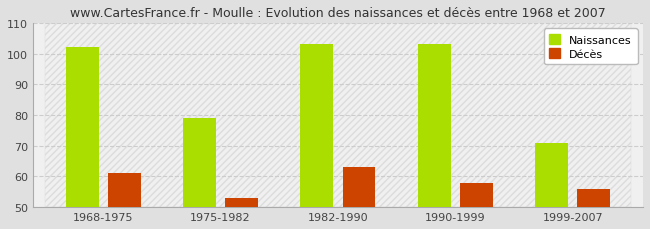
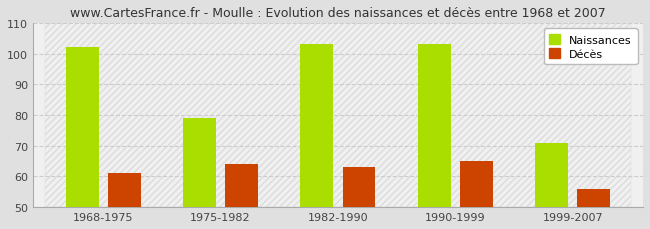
Décès/1975-1982: 53 -> 64
Décès/1990-1999: 58 -> 65
